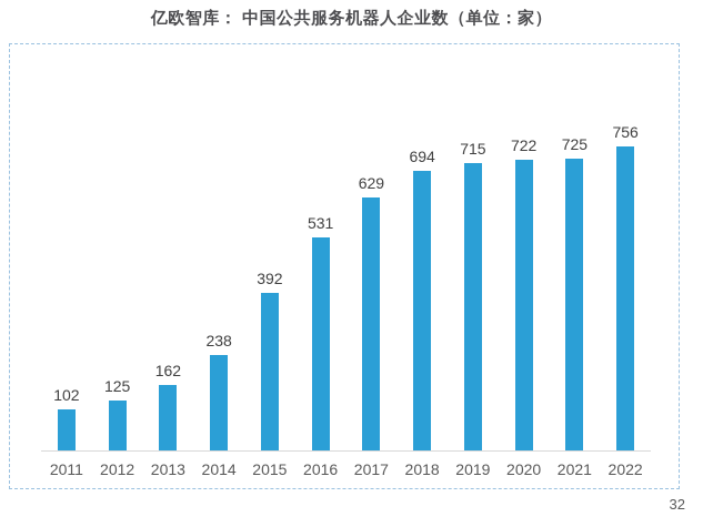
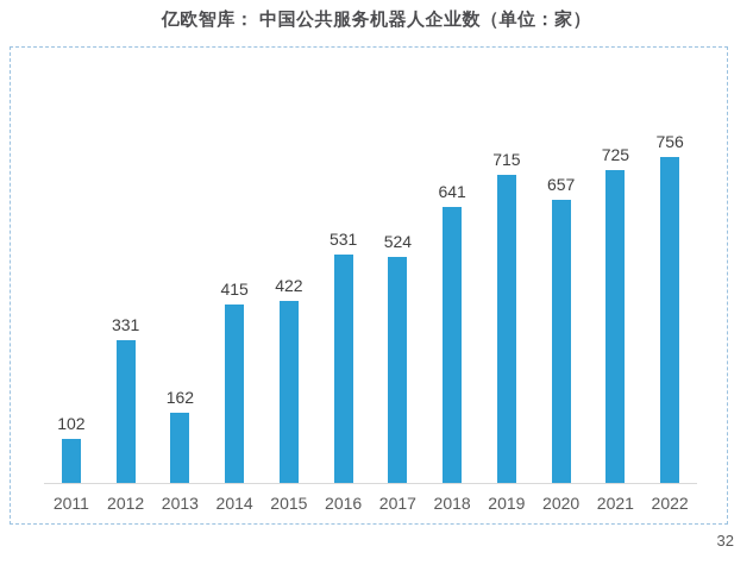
2012: 125 -> 331
2014: 238 -> 415
2015: 392 -> 422
2017: 629 -> 524
2018: 694 -> 641
2020: 722 -> 657
